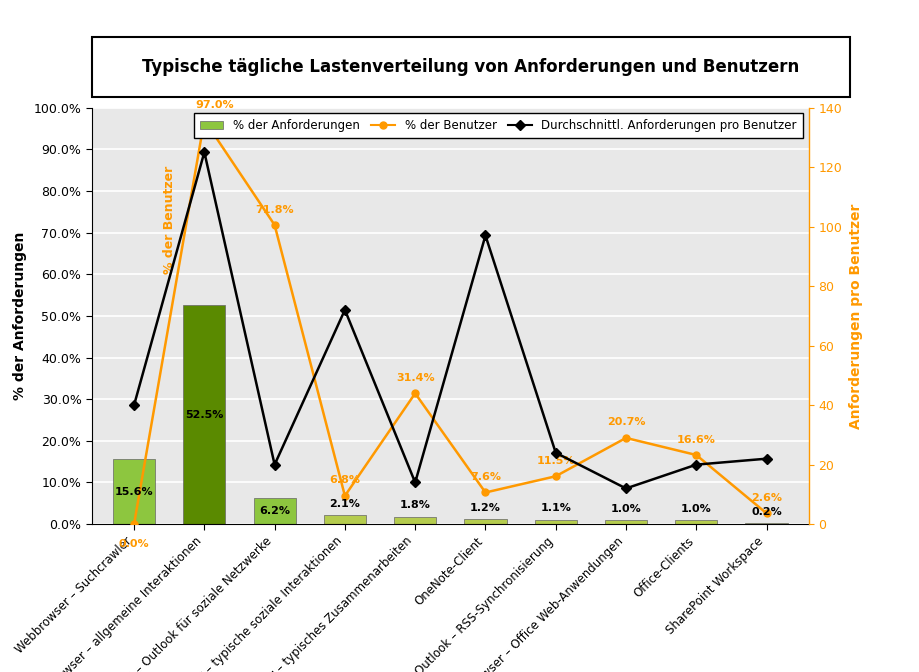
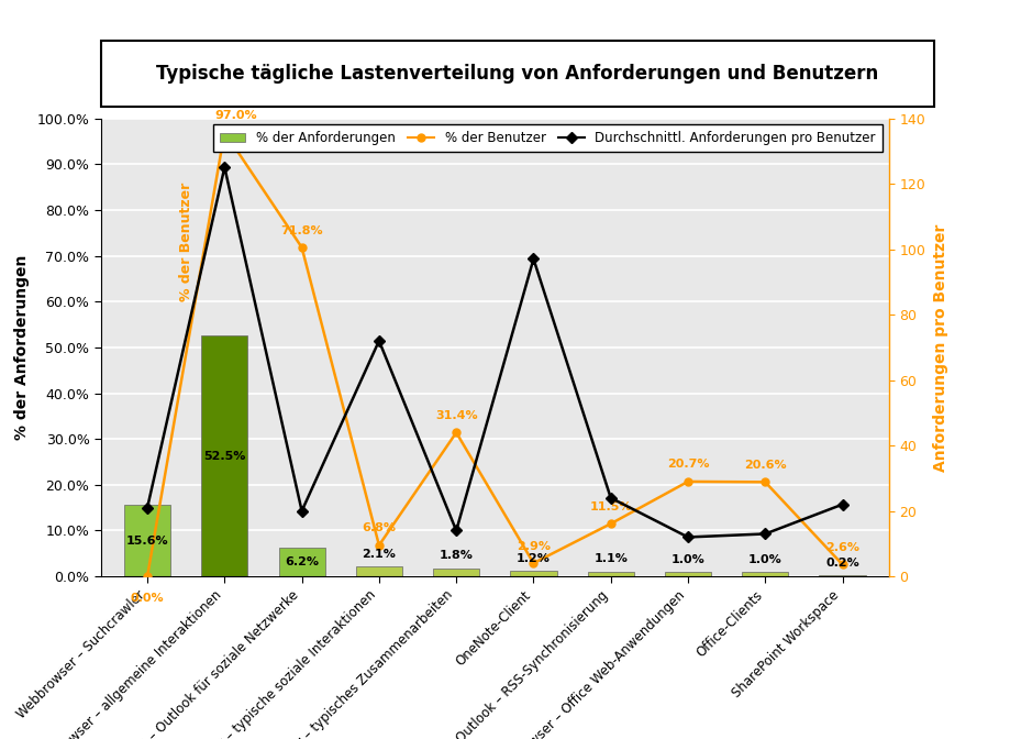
Durchschnittl. Anforderungen pro Benutzer/Webbrowser – Suchcrawler: 40 -> 21
% der Benutzer/OneNote-Client: 7.6% -> 2.9%
% der Benutzer/Office-Clients: 16.6% -> 20.6%
Durchschnittl. Anforderungen pro Benutzer/Office-Clients: 20 -> 13
